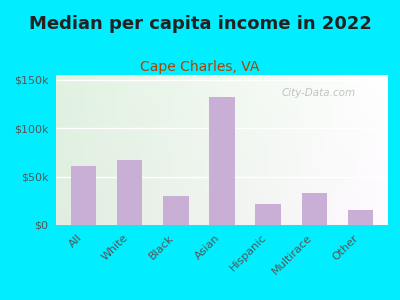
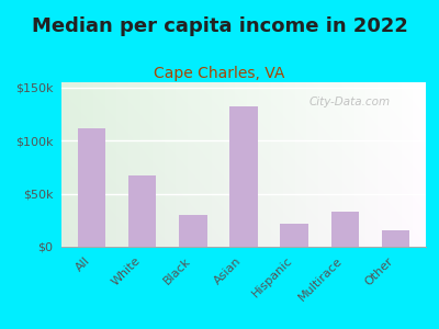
All: $61k -> $112k
